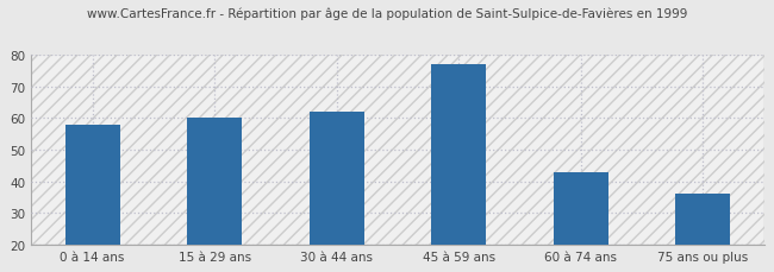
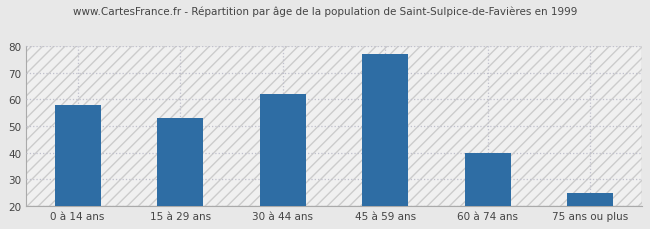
15 à 29 ans: 60 -> 53
60 à 74 ans: 43 -> 40
75 ans ou plus: 36 -> 25
